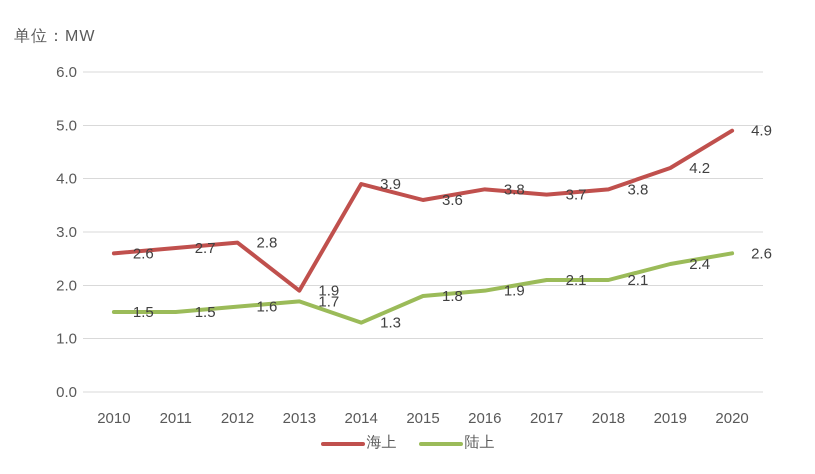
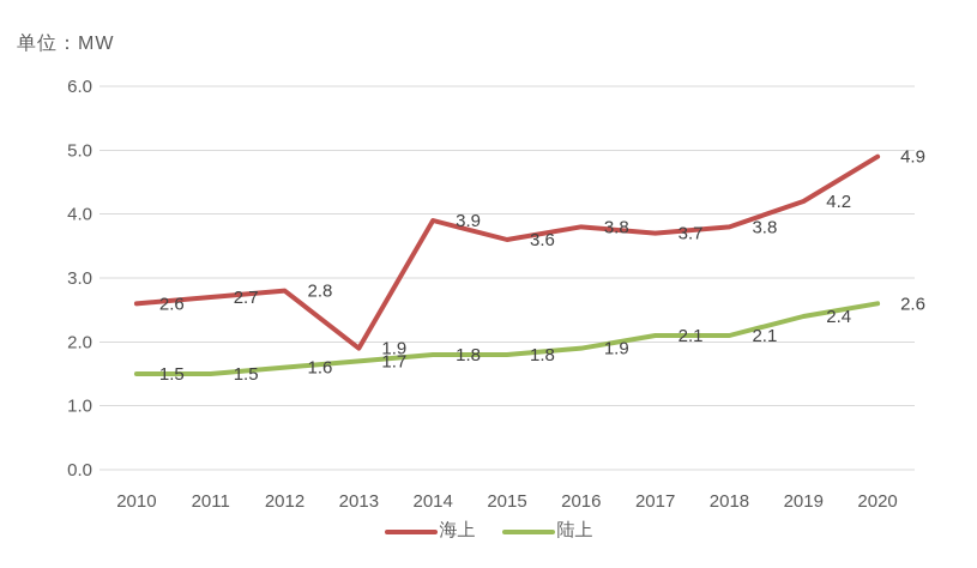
陆上/2014: 1.3 -> 1.8
